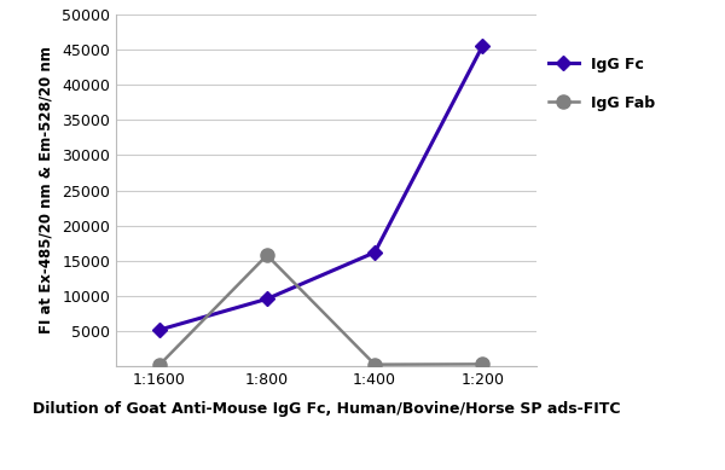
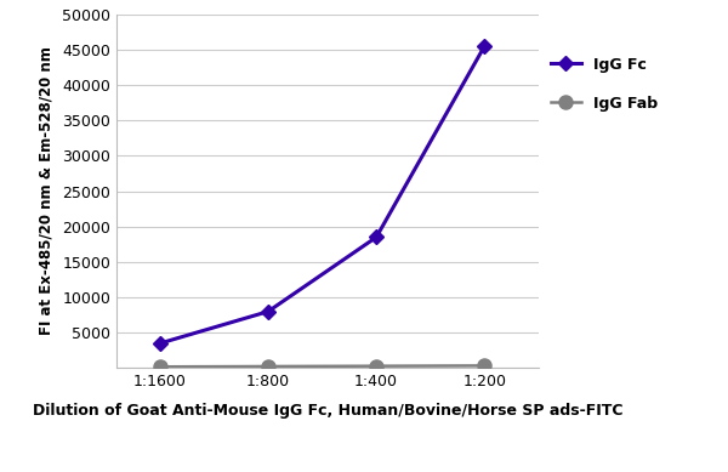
IgG Fc/1:1600: 5200 -> 3500
IgG Fc/1:800: 9600 -> 8000
IgG Fab/1:800: 15800 -> 200
IgG Fc/1:400: 16200 -> 18500
